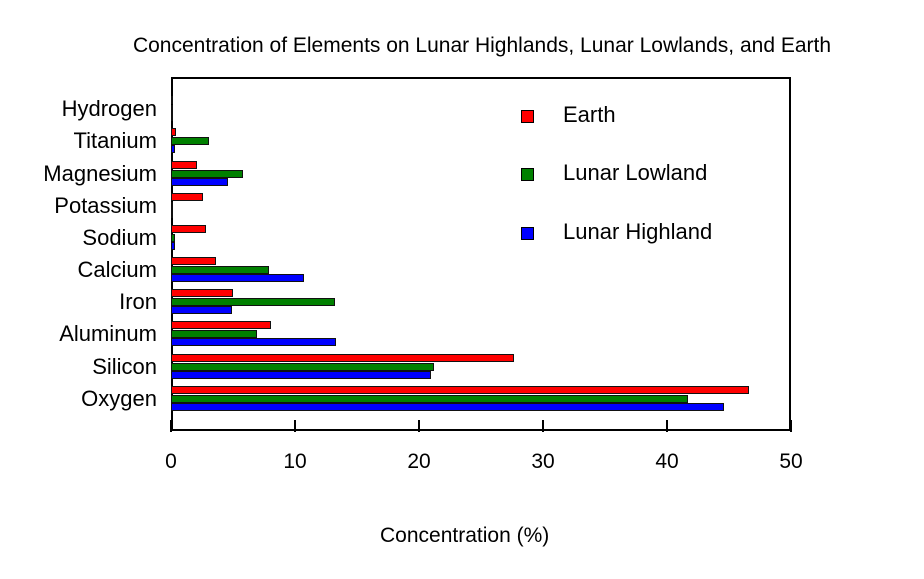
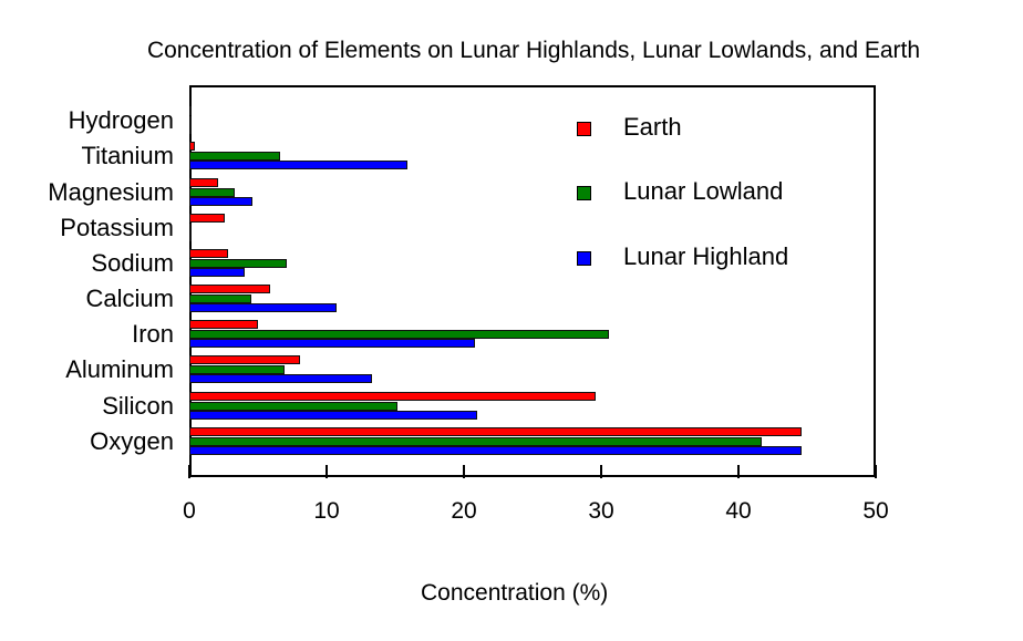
Lunar Lowland/Titanium: 3.1 -> 6.6
Lunar Highland/Titanium: 0.3 -> 15.9
Lunar Lowland/Magnesium: 5.8 -> 3.3
Lunar Lowland/Sodium: 0.3 -> 7.1
Lunar Highland/Sodium: 0.3 -> 4.0
Earth/Calcium: 3.6 -> 5.9
Lunar Lowland/Calcium: 7.9 -> 4.5
Lunar Lowland/Iron: 13.2 -> 30.6
Lunar Highland/Iron: 4.9 -> 20.8
Earth/Silicon: 27.7 -> 29.6
Lunar Lowland/Silicon: 21.2 -> 15.2
Earth/Oxygen: 46.6 -> 44.6
